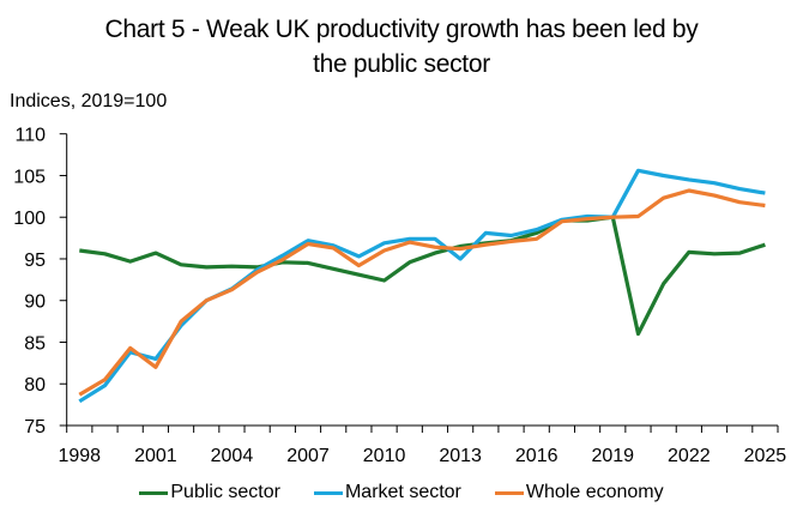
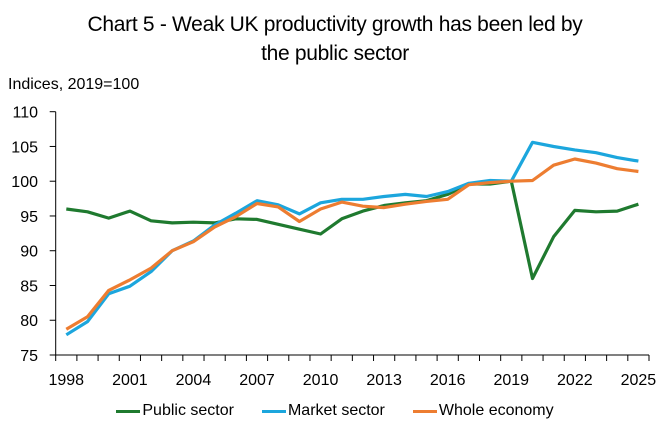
Market sector/2001: 83 -> 85
Whole economy/2001: 82 -> 86
Market sector/2013: 95 -> 98
